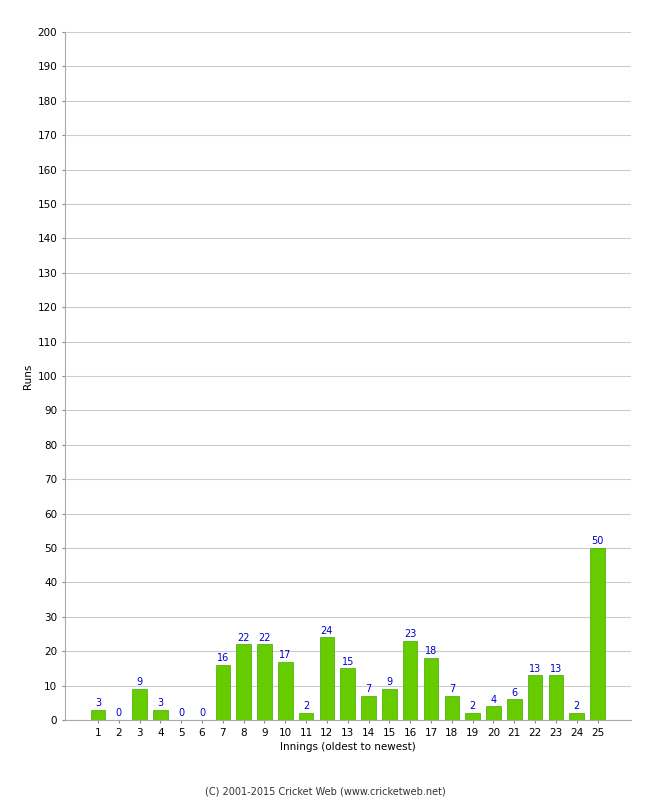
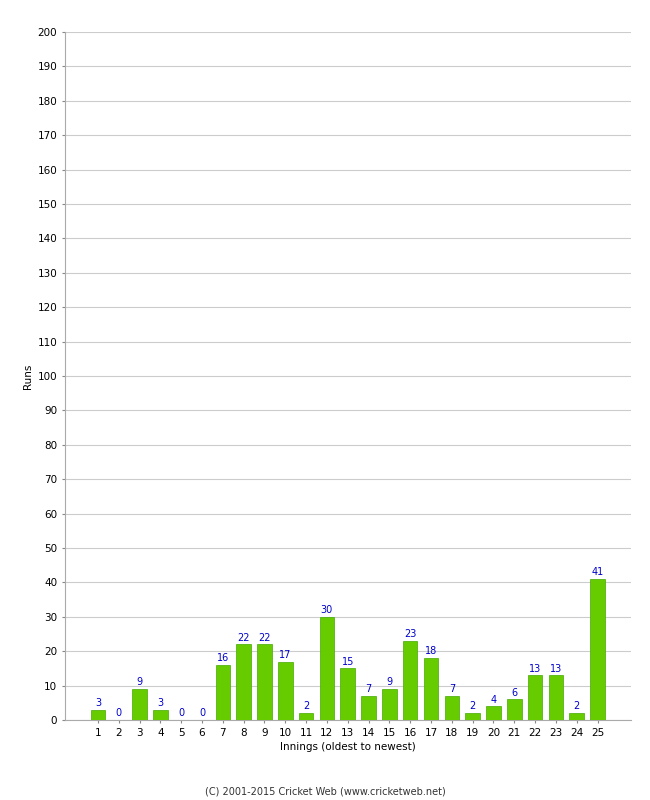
12: 24 -> 30
25: 50 -> 41
